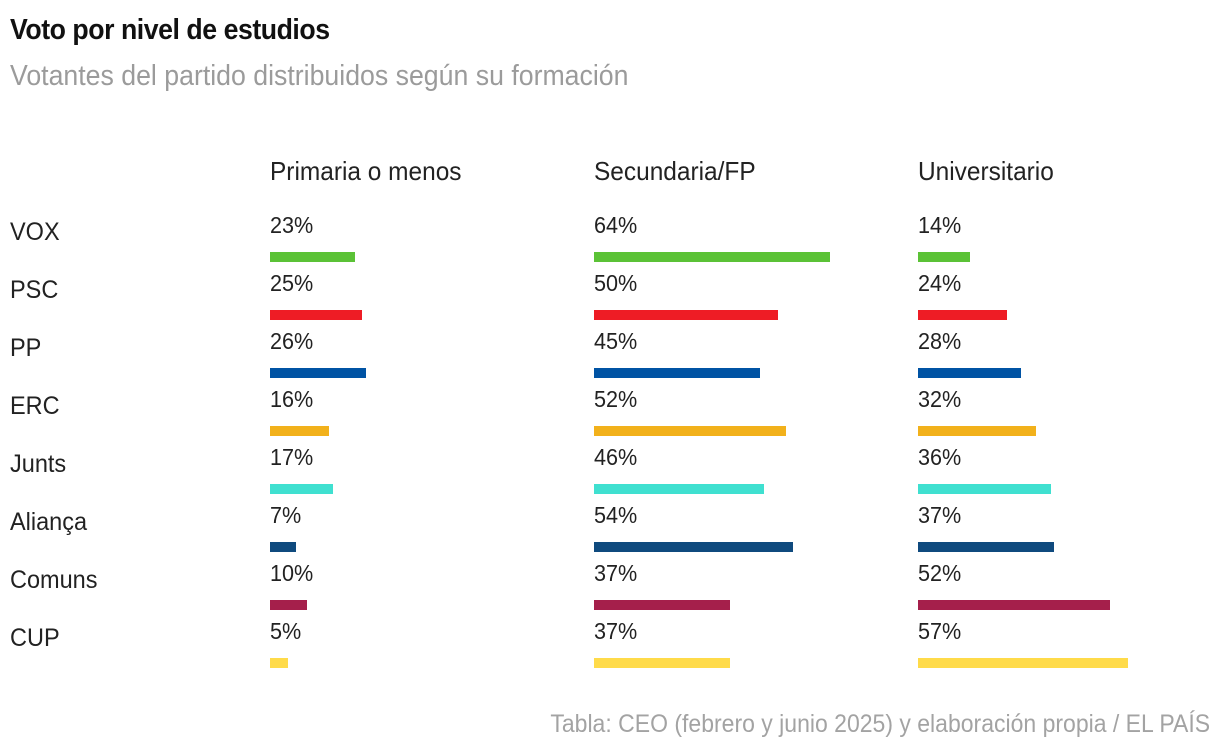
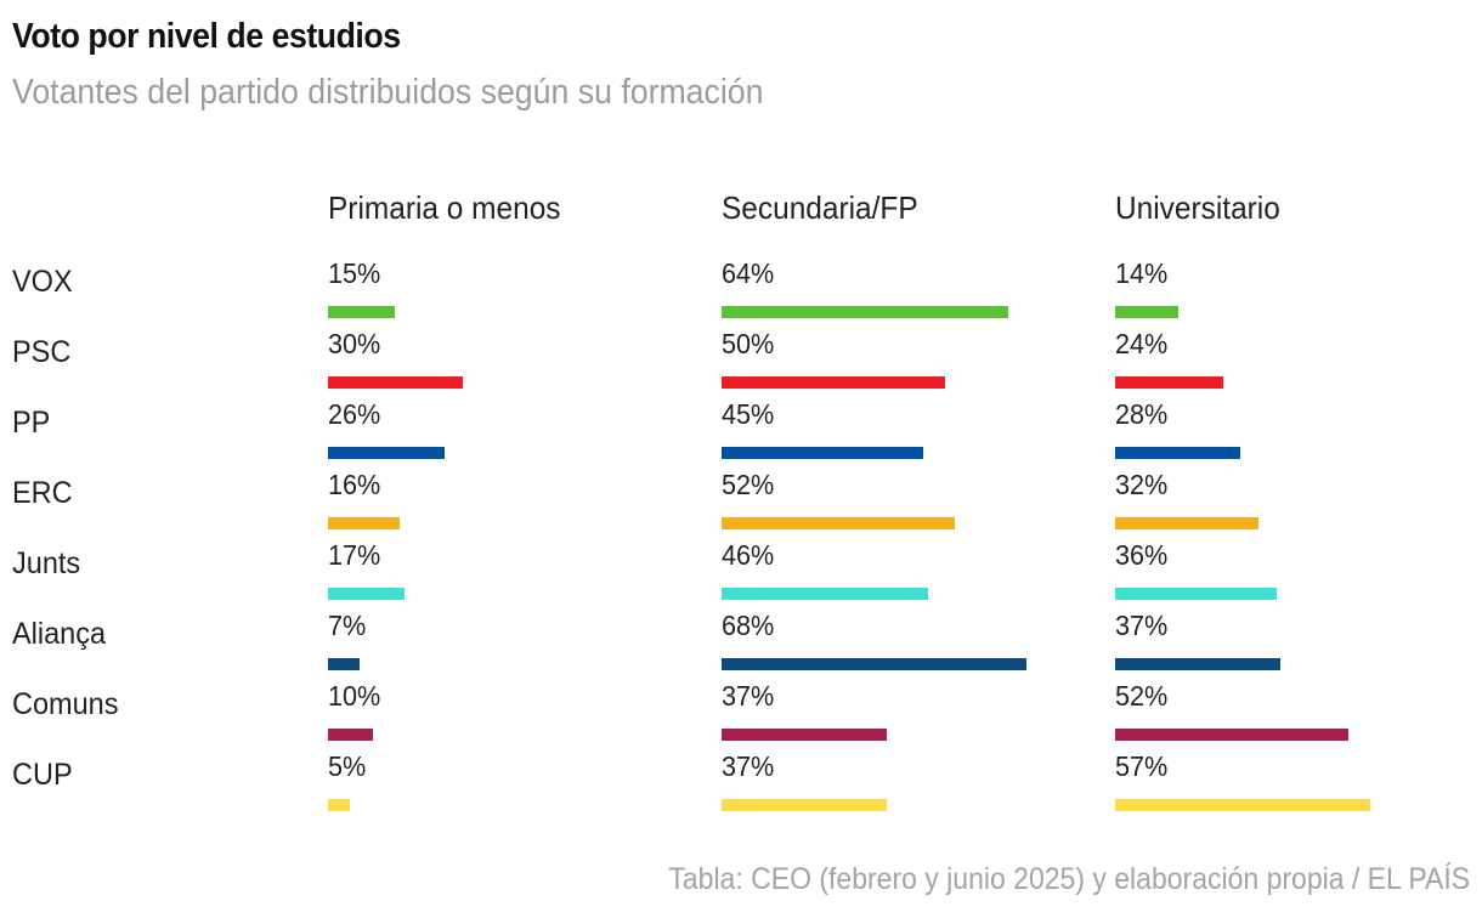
Primaria o menos/VOX: 23% -> 15%
Primaria o menos/PSC: 25% -> 30%
Secundaria/FP/Aliança: 54% -> 68%
